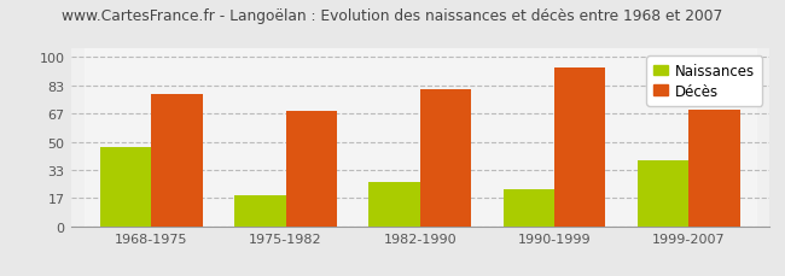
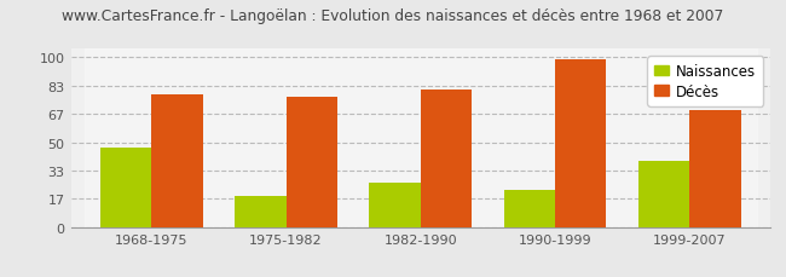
Décès/1975-1982: 68 -> 77
Décès/1990-1999: 94 -> 99
